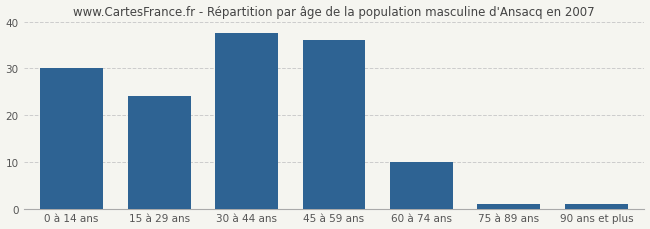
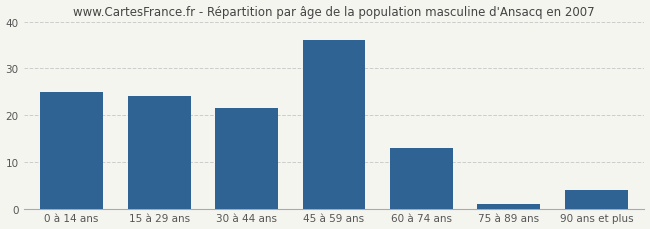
0 à 14 ans: 30.0 -> 25.0
30 à 44 ans: 37.5 -> 21.5
60 à 74 ans: 10.0 -> 13.0
90 ans et plus: 1.0 -> 4.0
